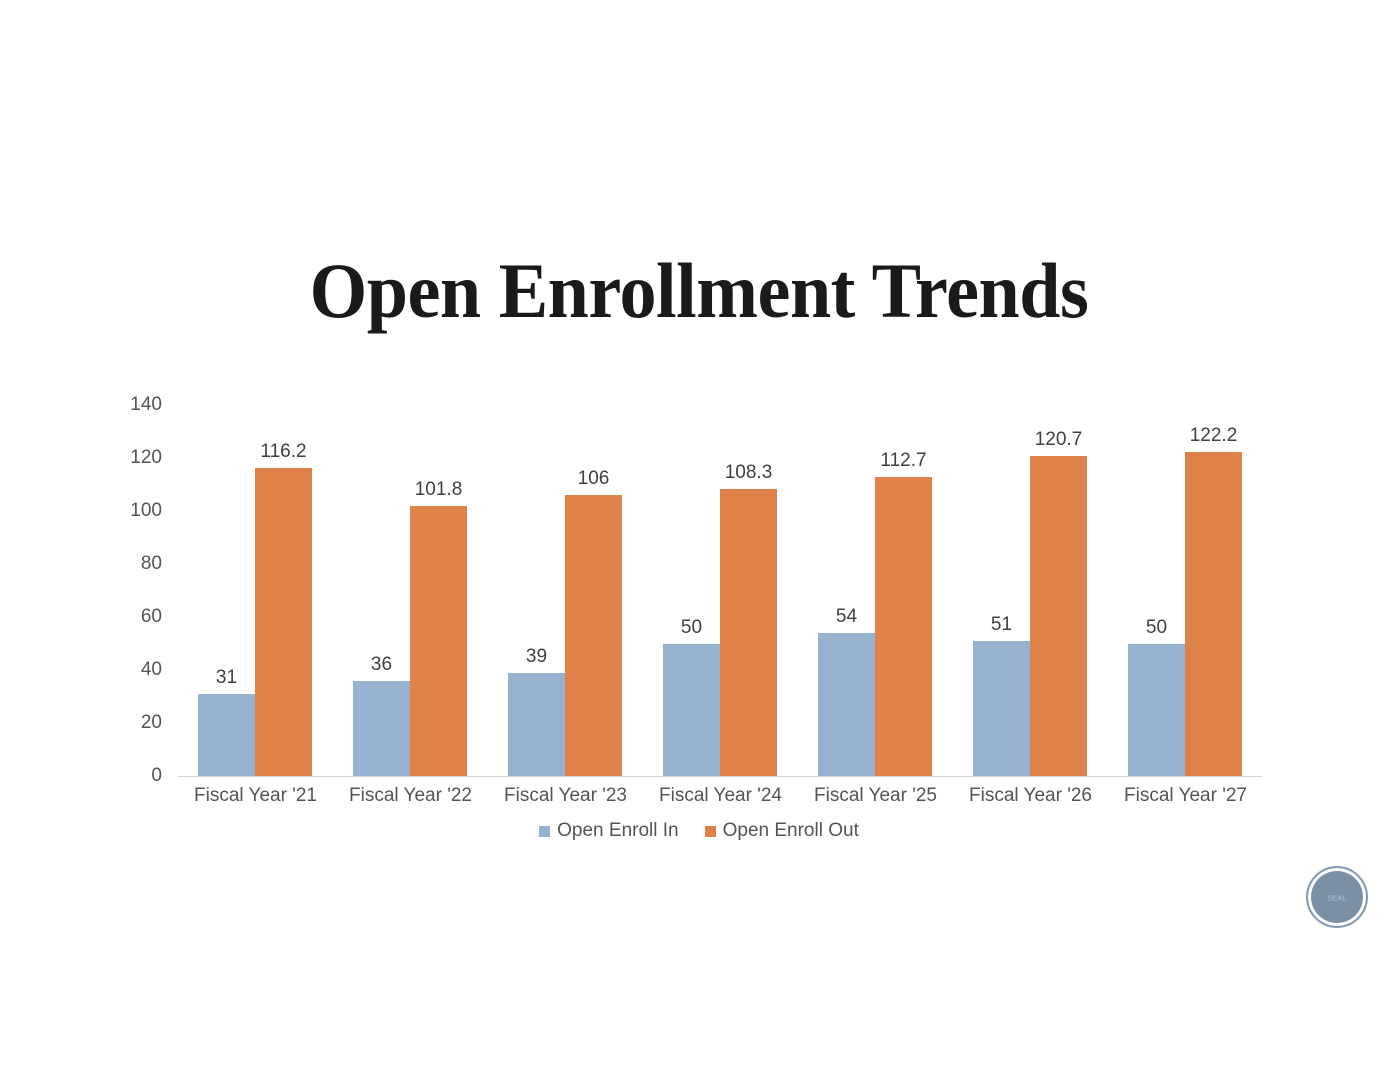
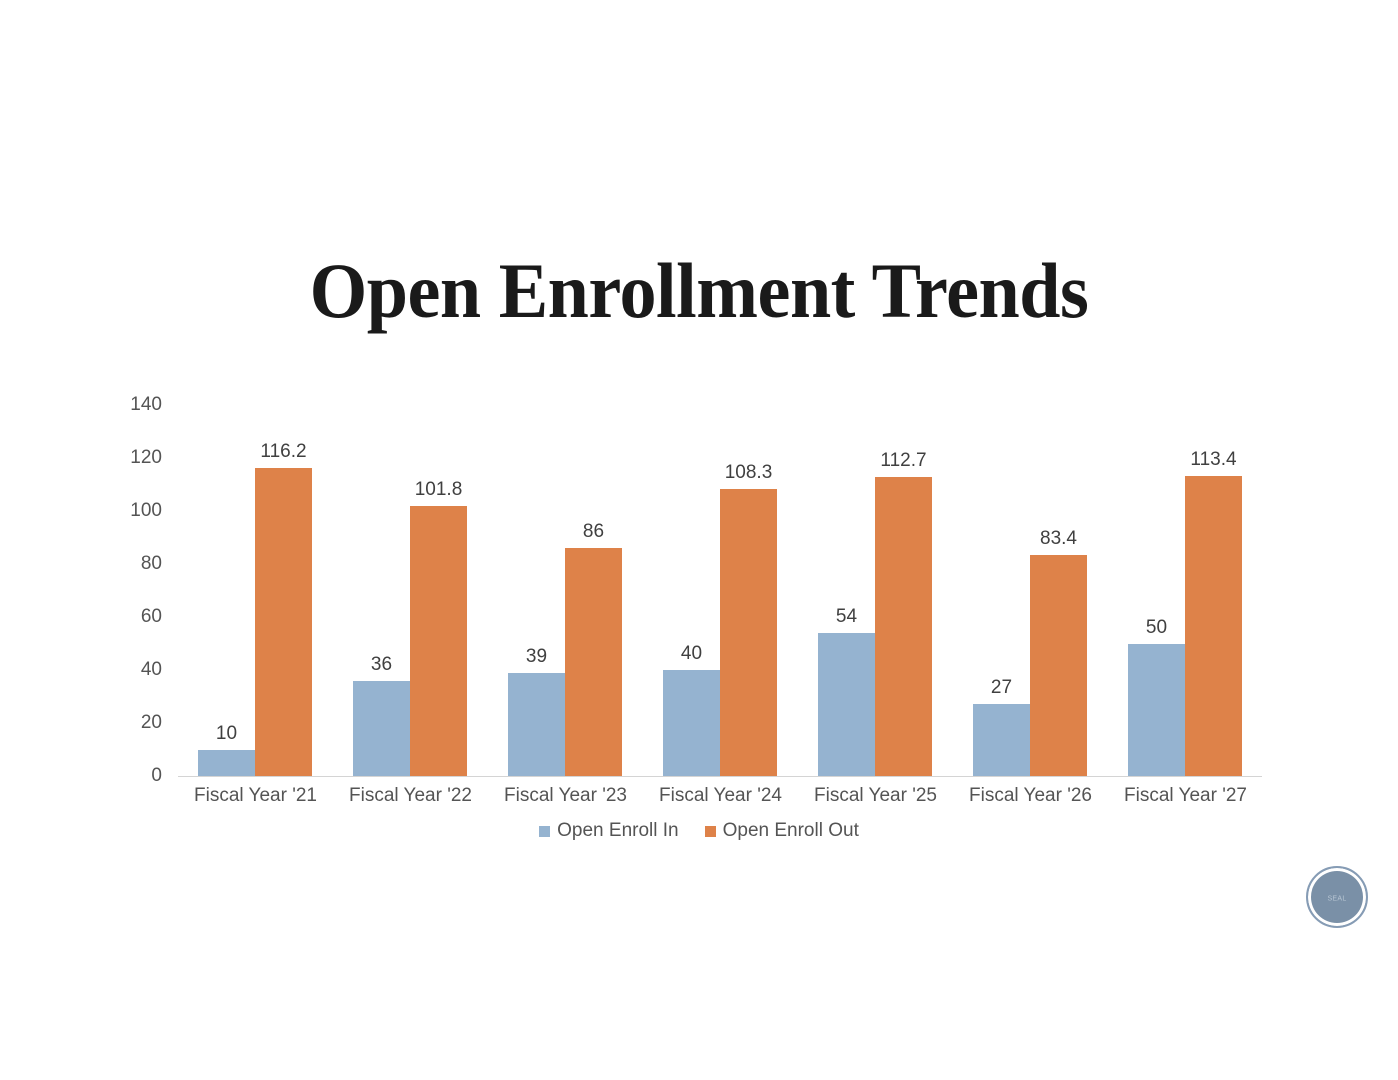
Open Enroll In/Fiscal Year '21: 31 -> 10
Open Enroll Out/Fiscal Year '23: 106 -> 86
Open Enroll In/Fiscal Year '24: 50 -> 40
Open Enroll In/Fiscal Year '26: 51 -> 27
Open Enroll Out/Fiscal Year '26: 120.7 -> 83.4
Open Enroll Out/Fiscal Year '27: 122.2 -> 113.4
